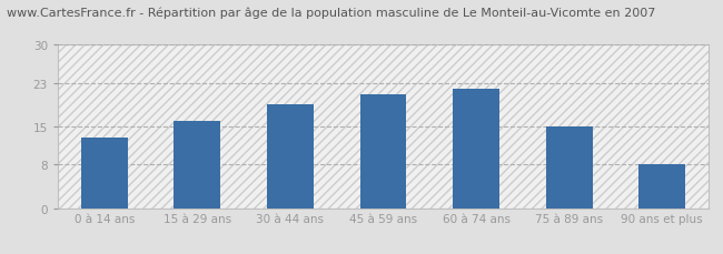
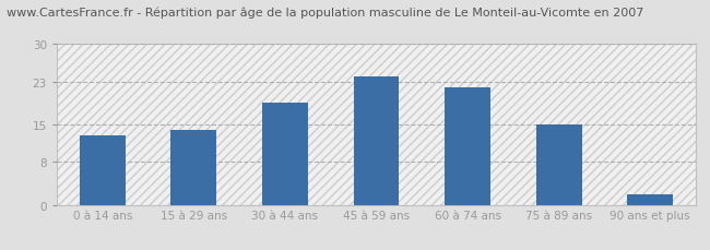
15 à 29 ans: 16 -> 14
45 à 59 ans: 21 -> 24
90 ans et plus: 8 -> 2
